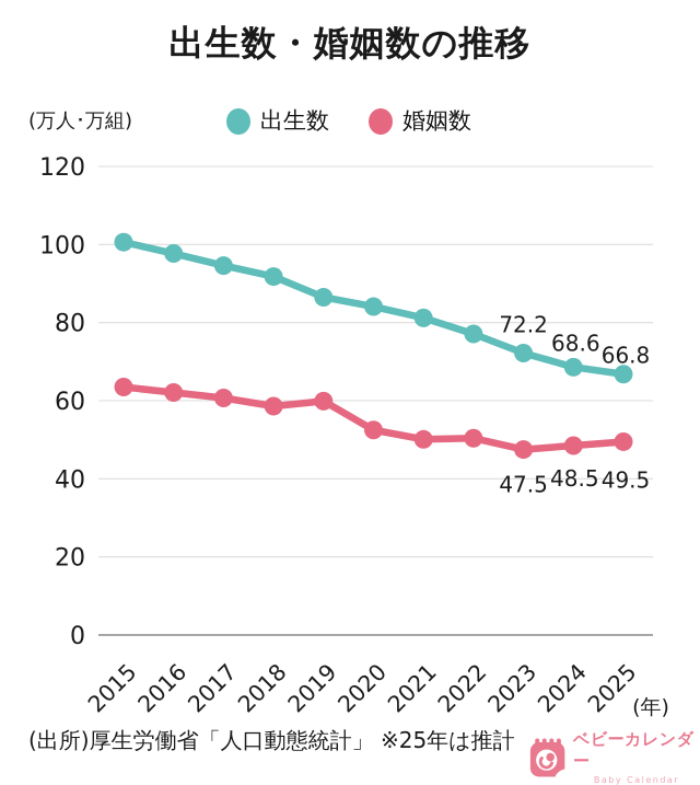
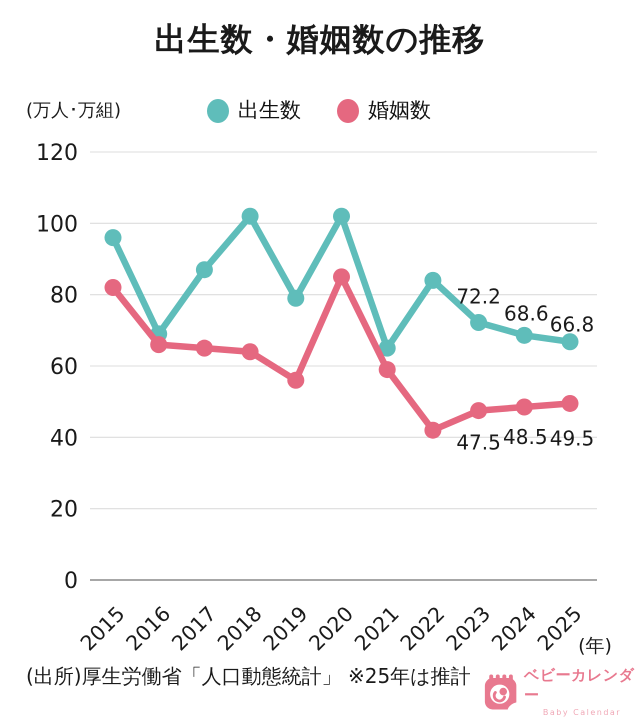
出生数/2015: 101 -> 96
婚姻数/2015: 64 -> 82
出生数/2016: 98 -> 69
婚姻数/2016: 62 -> 66
出生数/2017: 95 -> 87
婚姻数/2017: 61 -> 65
出生数/2018: 92 -> 102
婚姻数/2018: 59 -> 64
出生数/2019: 86 -> 79
婚姻数/2019: 60 -> 56
出生数/2020: 84 -> 102
婚姻数/2020: 52 -> 85
出生数/2021: 81 -> 65
婚姻数/2021: 50 -> 59
出生数/2022: 77 -> 84
婚姻数/2022: 50 -> 42
